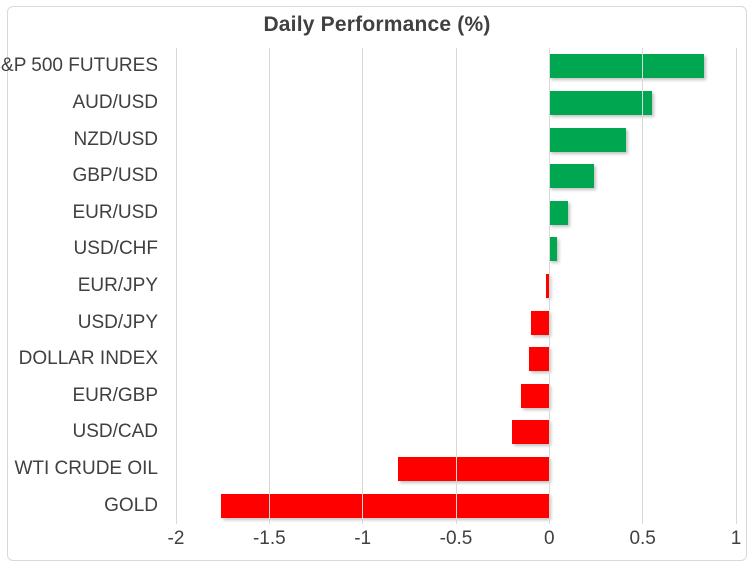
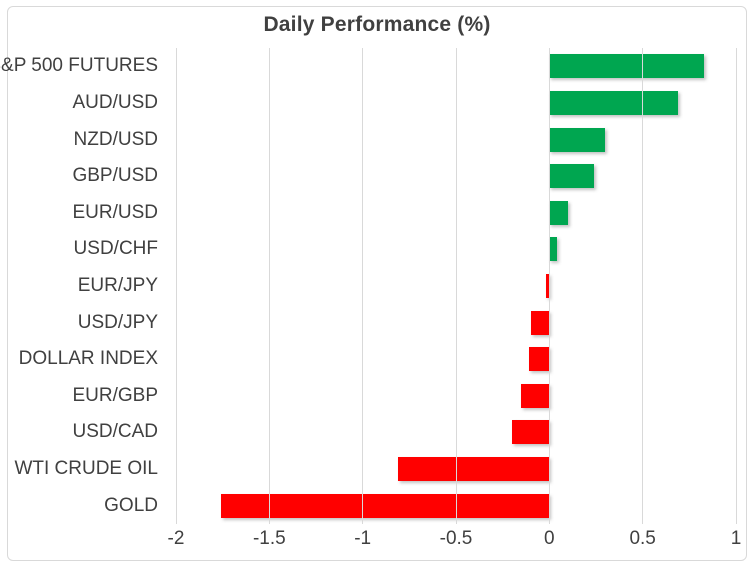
AUD/USD: 0.55 -> 0.69
NZD/USD: 0.41 -> 0.30
